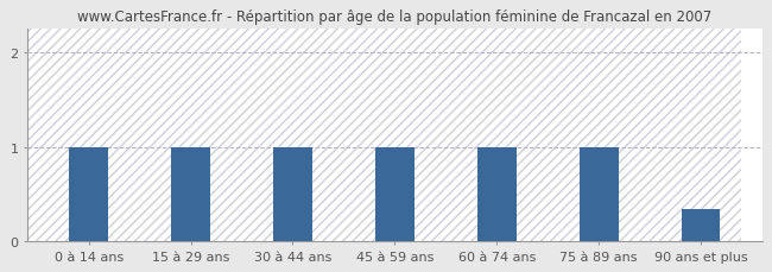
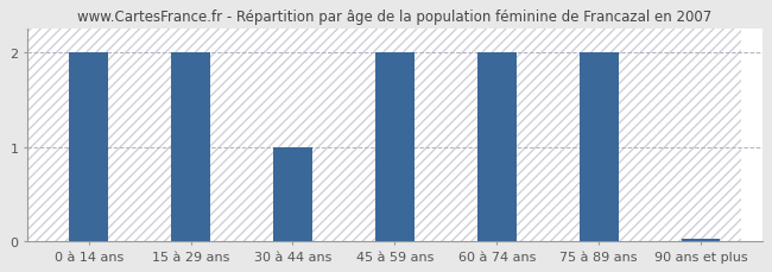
0 à 14 ans: 1.00 -> 2.00
15 à 29 ans: 1.00 -> 2.00
45 à 59 ans: 1.00 -> 2.00
60 à 74 ans: 1.00 -> 2.00
75 à 89 ans: 1.00 -> 2.00
90 ans et plus: 0.34 -> 0.03
